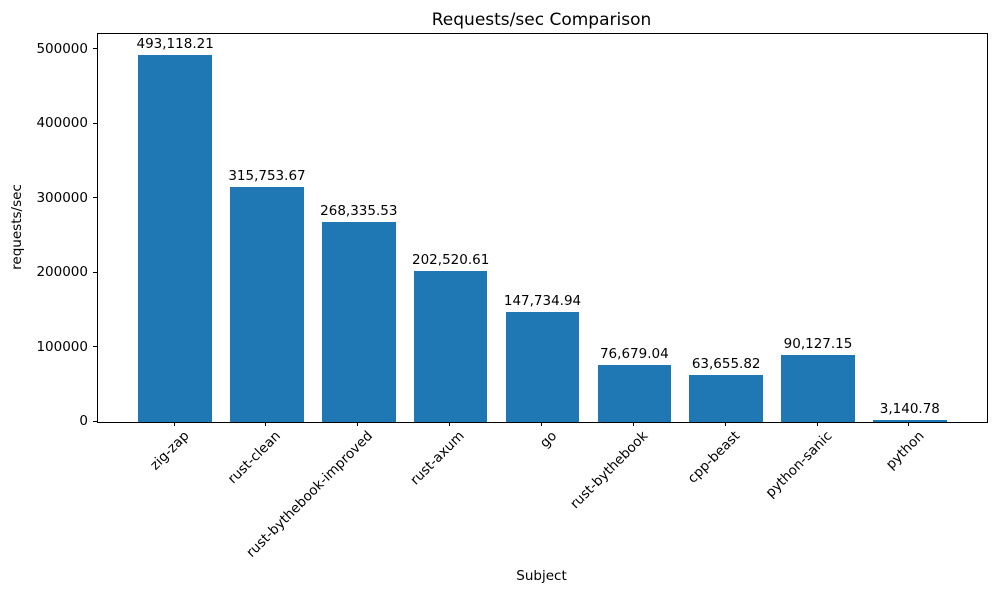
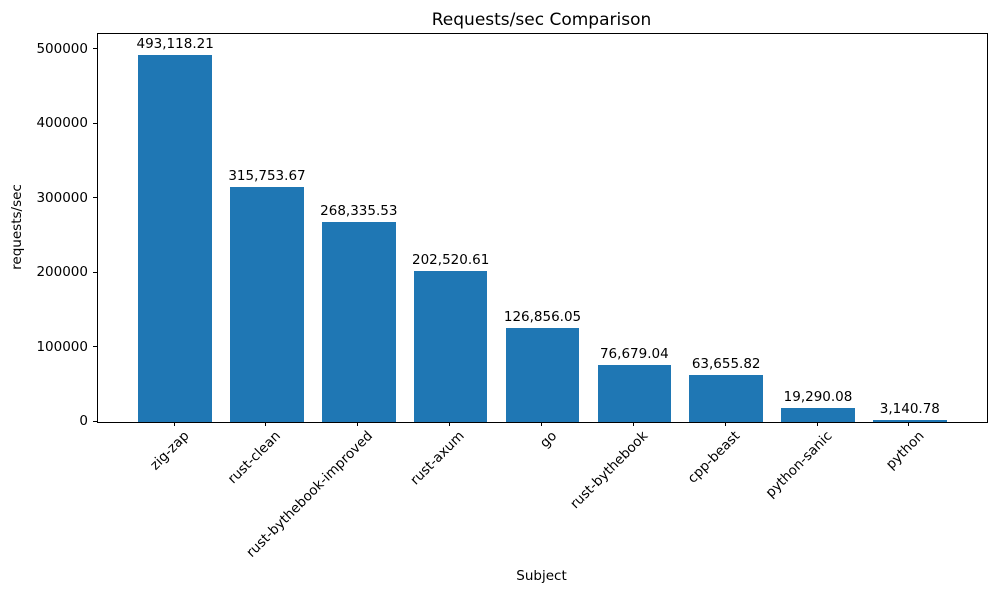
go: 147,734.94 -> 126,856.05
python-sanic: 90,127.15 -> 19,290.08
